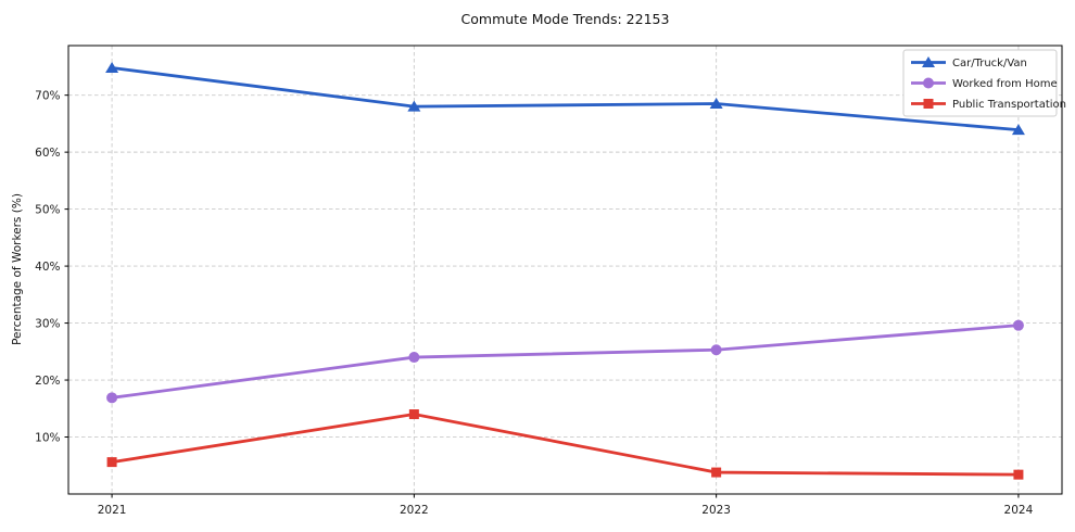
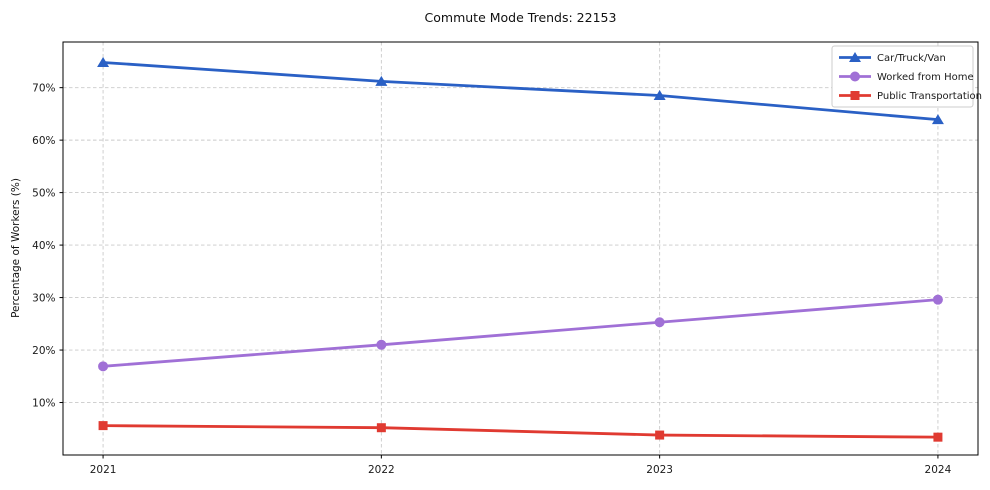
Car/Truck/Van/2022: 68% -> 71%
Worked from Home/2022: 24% -> 21%
Public Transportation/2022: 14% -> 5%
